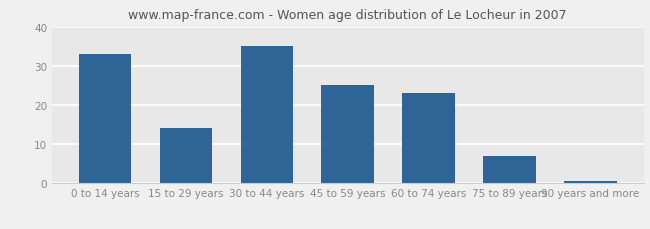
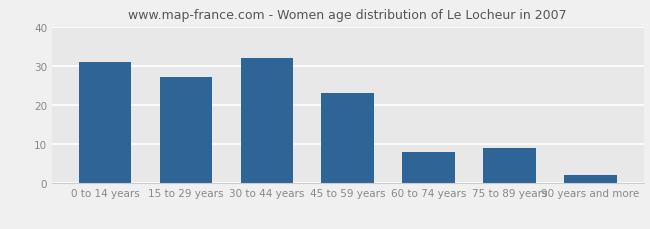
0 to 14 years: 33.0 -> 31.0
15 to 29 years: 14.0 -> 27.0
30 to 44 years: 35.0 -> 32.0
45 to 59 years: 25.0 -> 23.0
60 to 74 years: 23.0 -> 8.0
75 to 89 years: 7.0 -> 9.0
90 years and more: 0.5 -> 2.0
